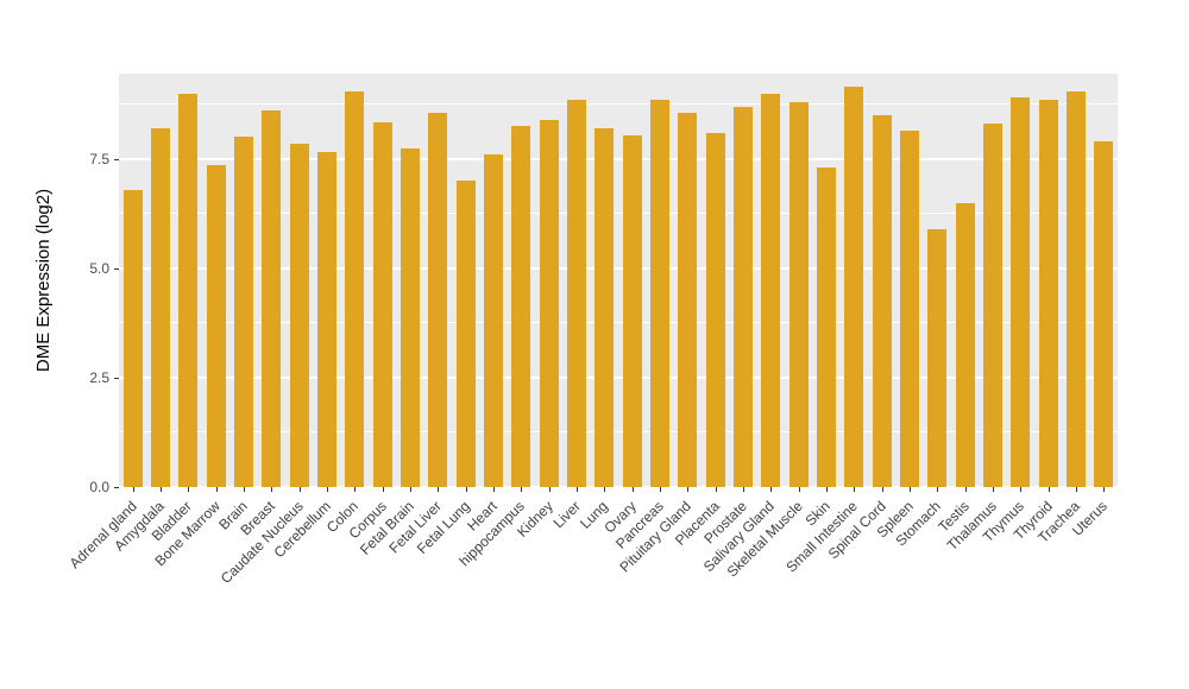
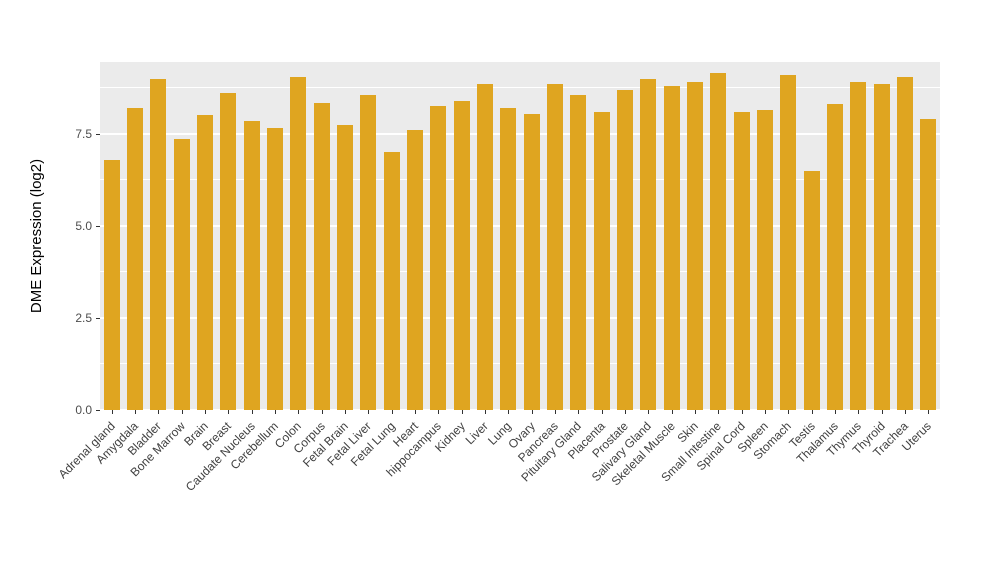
Skin: 7.3 -> 8.9
Spinal Cord: 8.5 -> 8.1
Stomach: 5.9 -> 9.1
